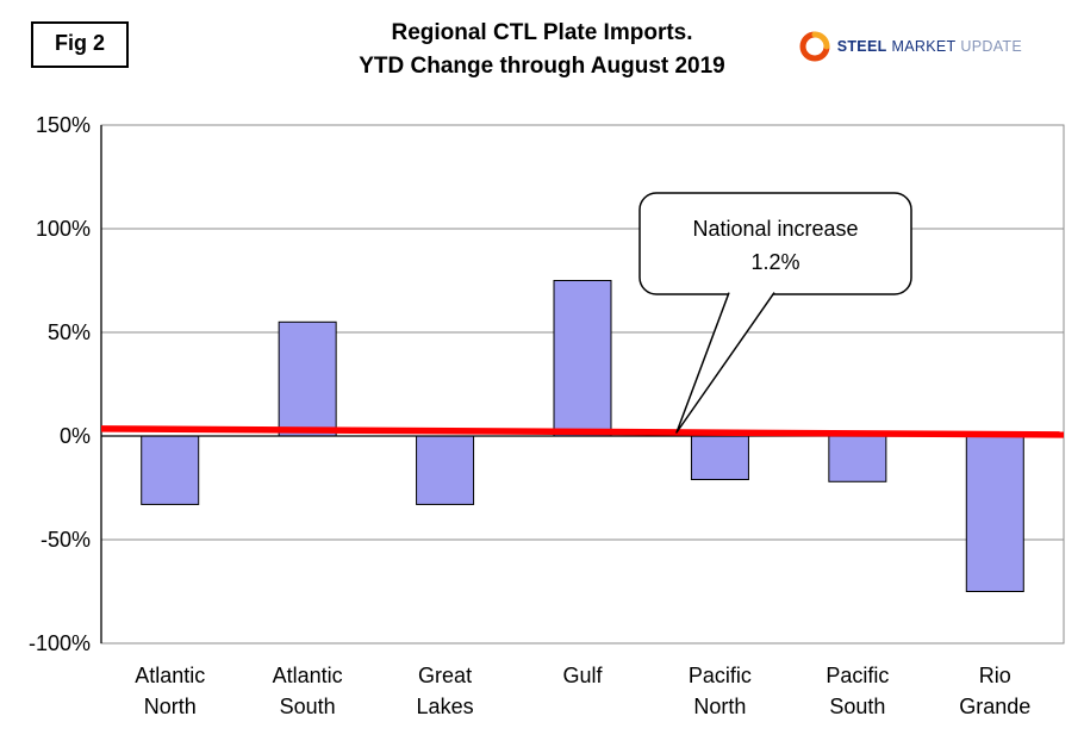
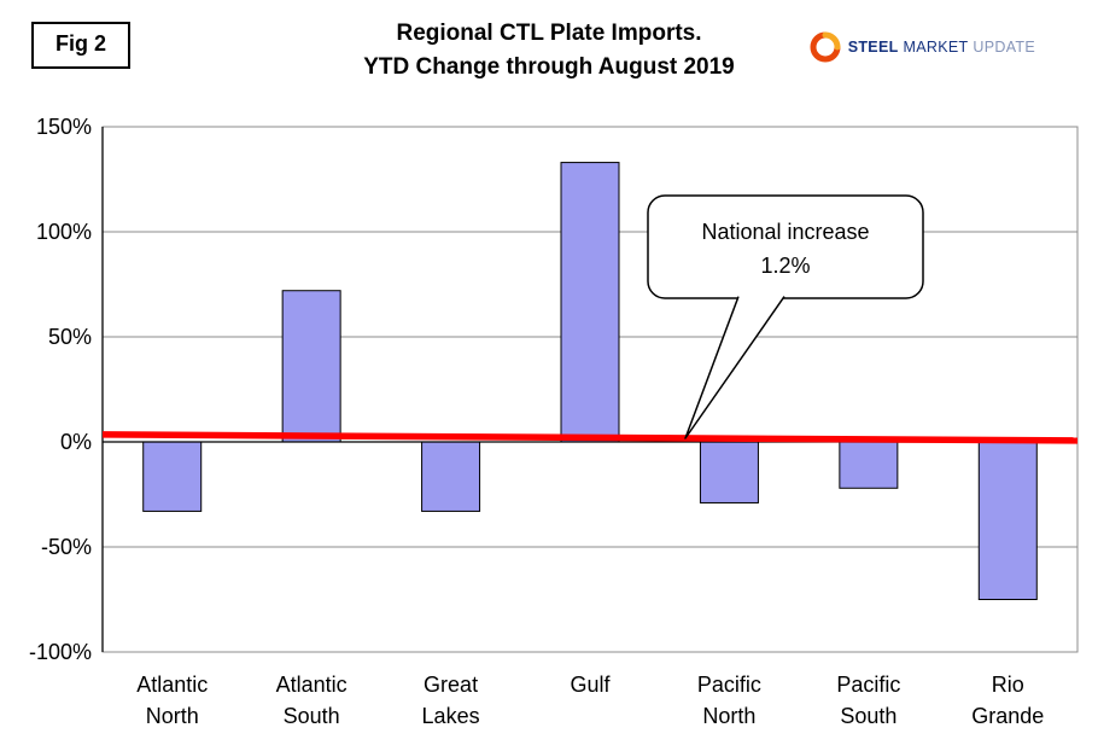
Atlantic South: 55% -> 72%
Gulf: 75% -> 133%
Pacific North: -21% -> -29%
